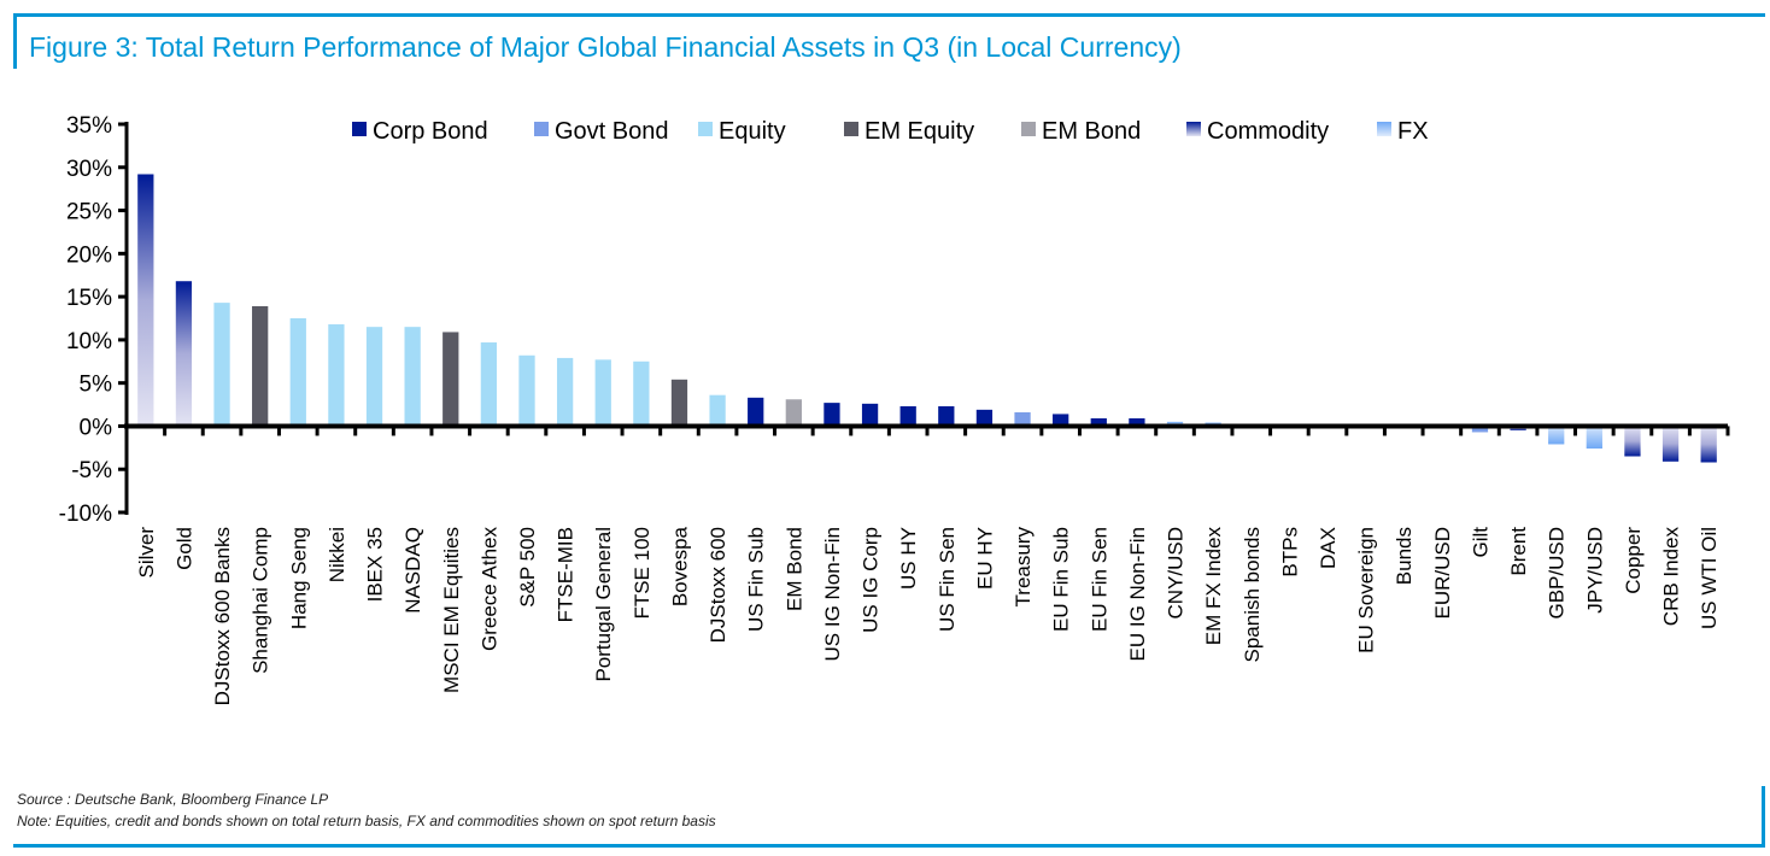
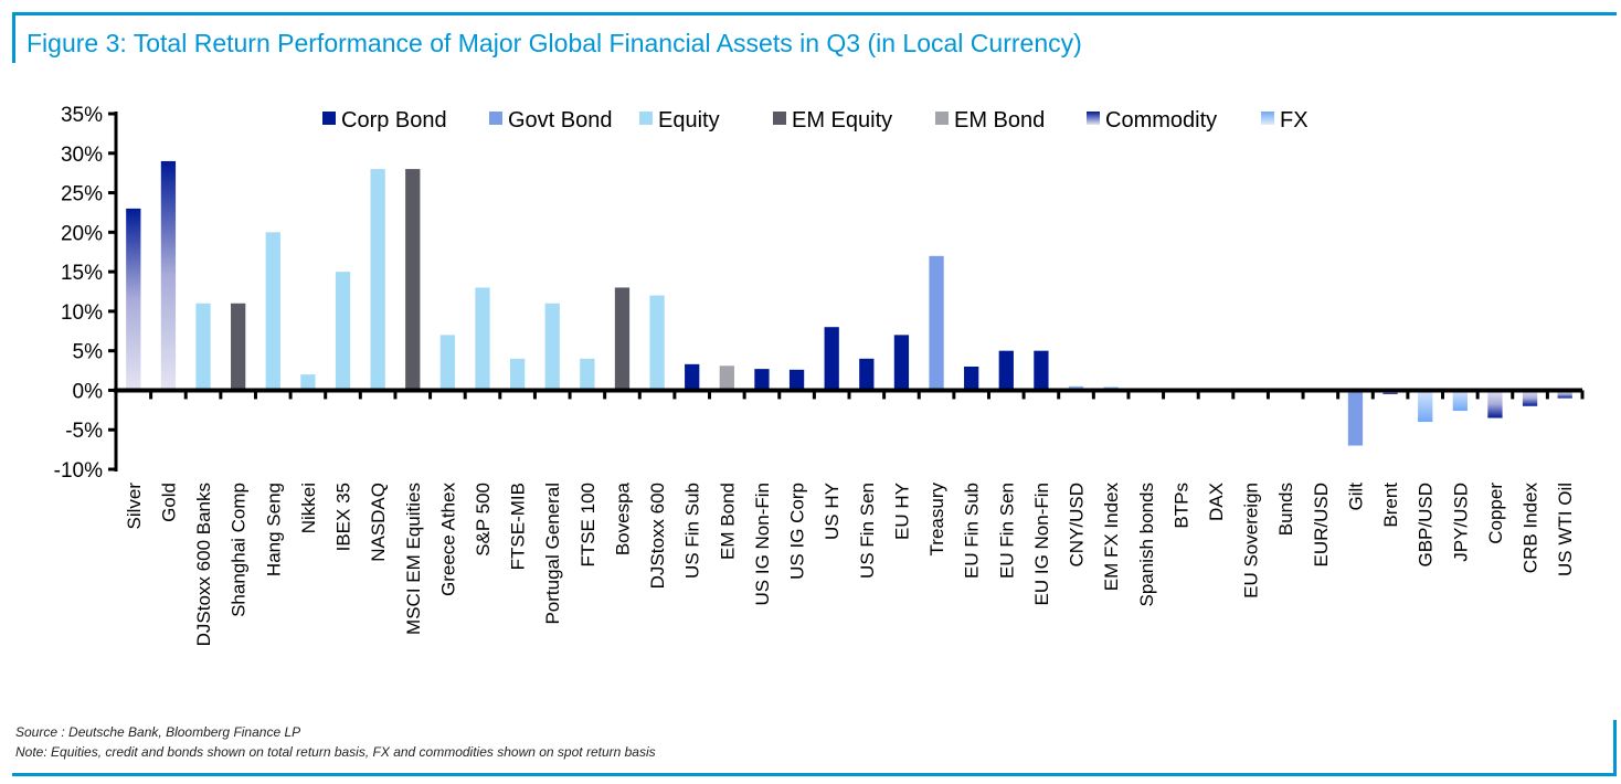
Silver: 29% -> 23%
Gold: 17% -> 29%
DJStoxx 600 Banks: 14% -> 11%
Shanghai Comp: 14% -> 11%
Hang Seng: 12% -> 20%
Nikkei: 12% -> 2%
IBEX 35: 12% -> 15%
NASDAQ: 12% -> 28%
MSCI EM Equities: 11% -> 28%
Greece Athex: 10% -> 7%
S&P 500: 8% -> 13%
FTSE-MIB: 8% -> 4%
Portugal General: 8% -> 11%
FTSE 100: 8% -> 4%
Bovespa: 5% -> 13%
DJStoxx 600: 4% -> 12%
US HY: 2% -> 8%
US Fin Sen: 2% -> 4%
EU HY: 2% -> 7%
Treasury: 2% -> 17%
EU Fin Sub: 1% -> 3%
EU Fin Sen: 1% -> 5%
EU IG Non-Fin: 1% -> 5%
Gilt: -1% -> -7%
GBP/USD: -2% -> -4%
CRB Index: -4% -> -2%
US WTI Oil: -4% -> -1%
